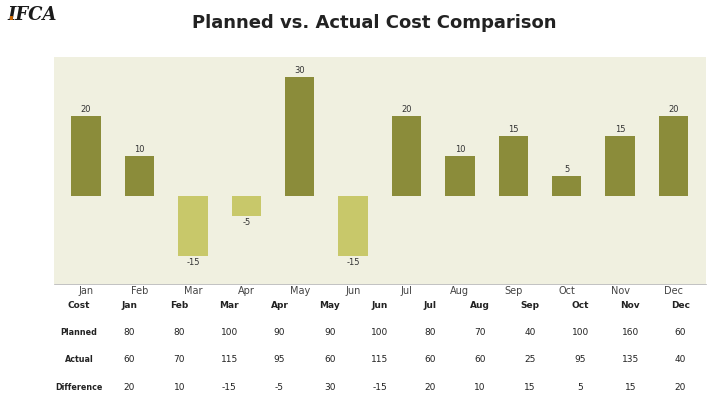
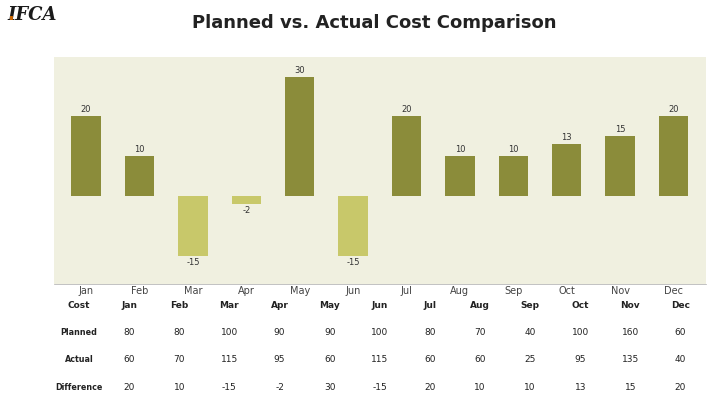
Apr: -5 -> -2
Sep: 15 -> 10
Oct: 5 -> 13
